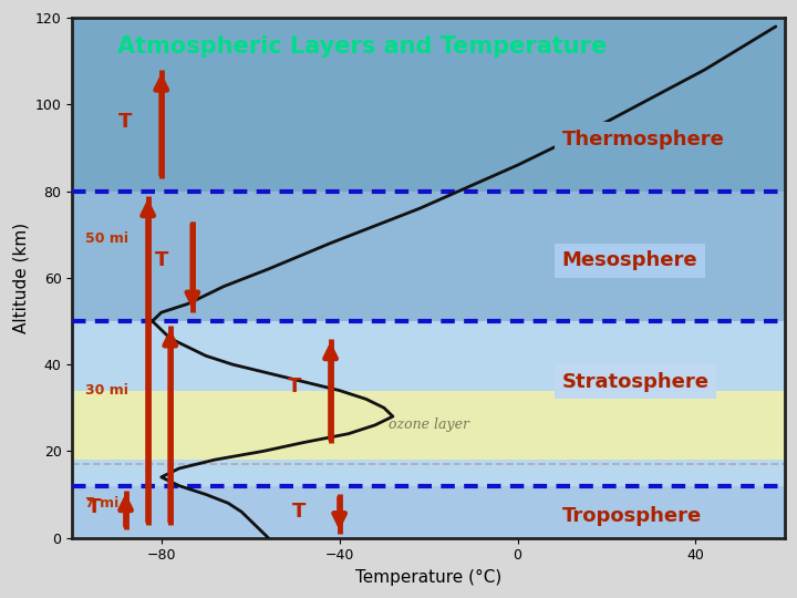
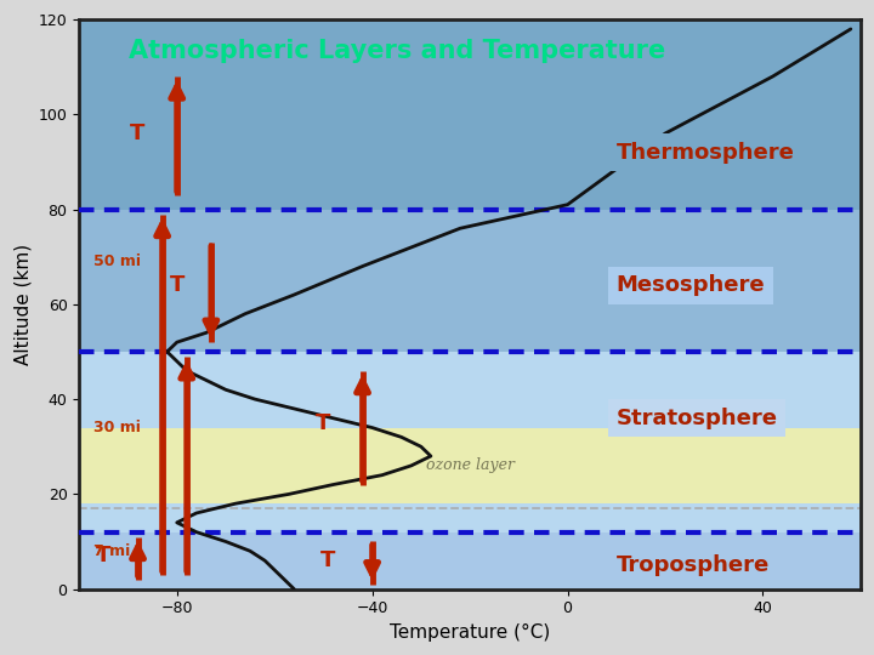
0: 86 -> 81
